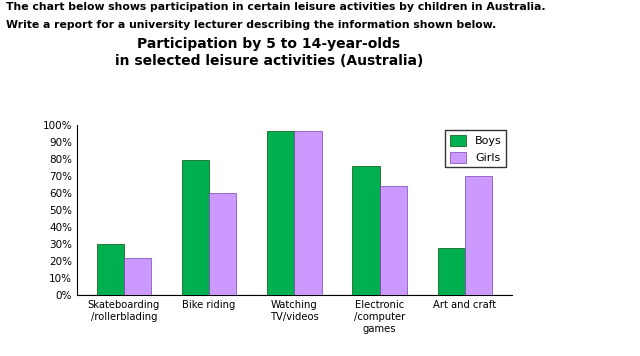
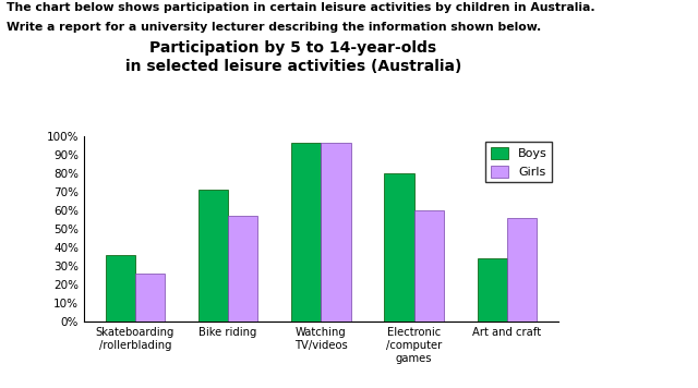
Boys/Skateboarding /rollerblading: 30% -> 36%
Girls/Skateboarding /rollerblading: 22% -> 26%
Boys/Bike riding: 79% -> 71%
Girls/Bike riding: 60% -> 57%
Boys/Electronic /computer games: 76% -> 80%
Girls/Electronic /computer games: 64% -> 60%
Boys/Art and craft: 28% -> 34%
Girls/Art and craft: 70% -> 56%
